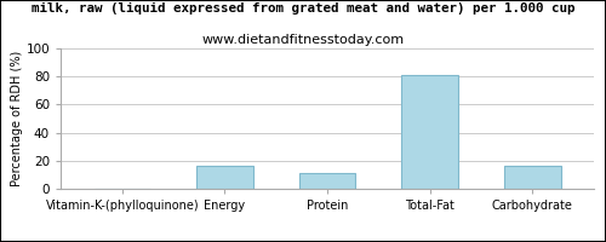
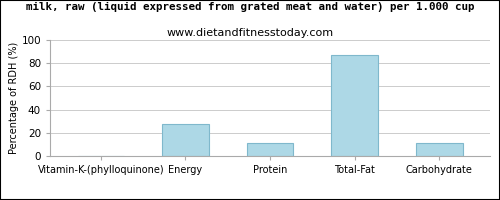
Energy: 16 -> 28
Total-Fat: 81 -> 87
Carbohydrate: 16 -> 11
